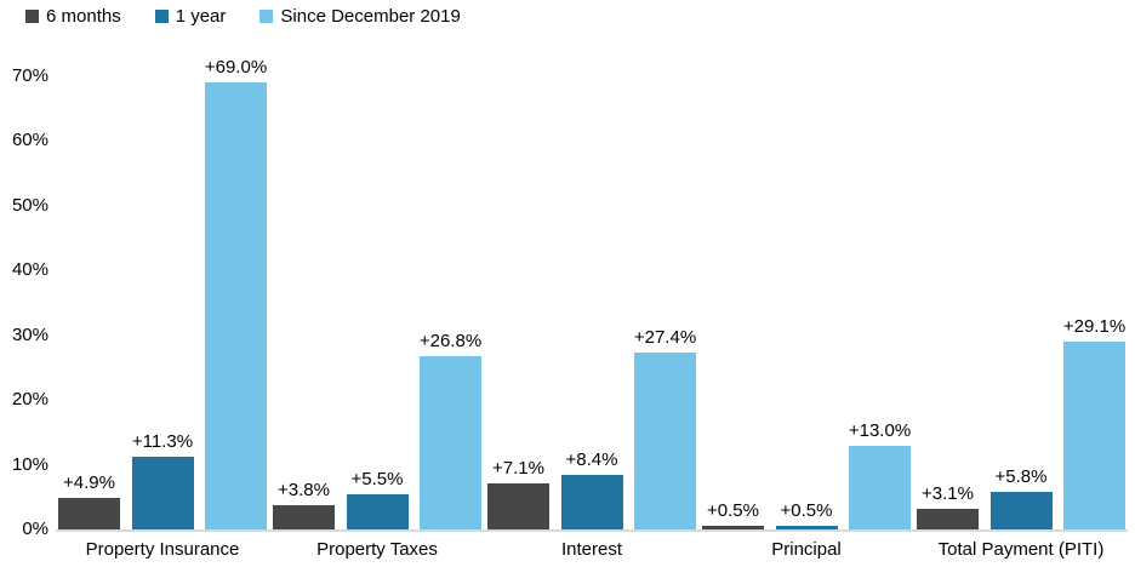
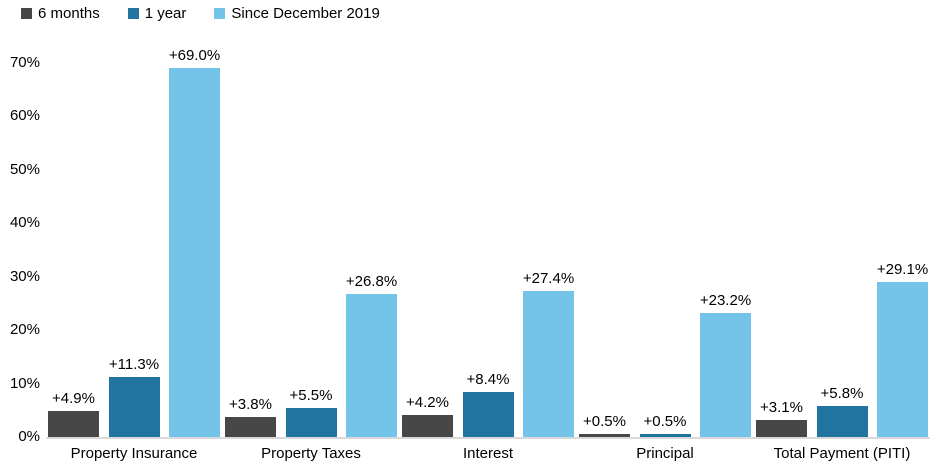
6 months/Interest: +7.1% -> +4.2%
Since December 2019/Principal: +13.0% -> +23.2%
